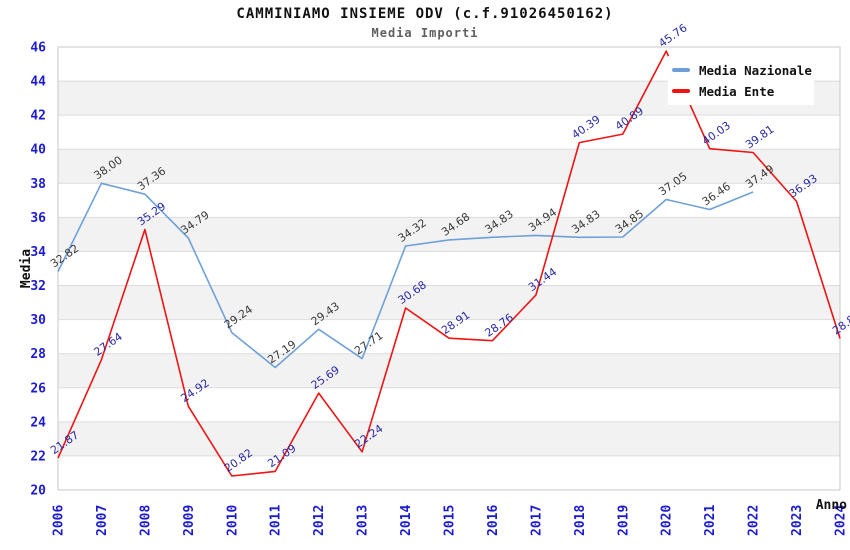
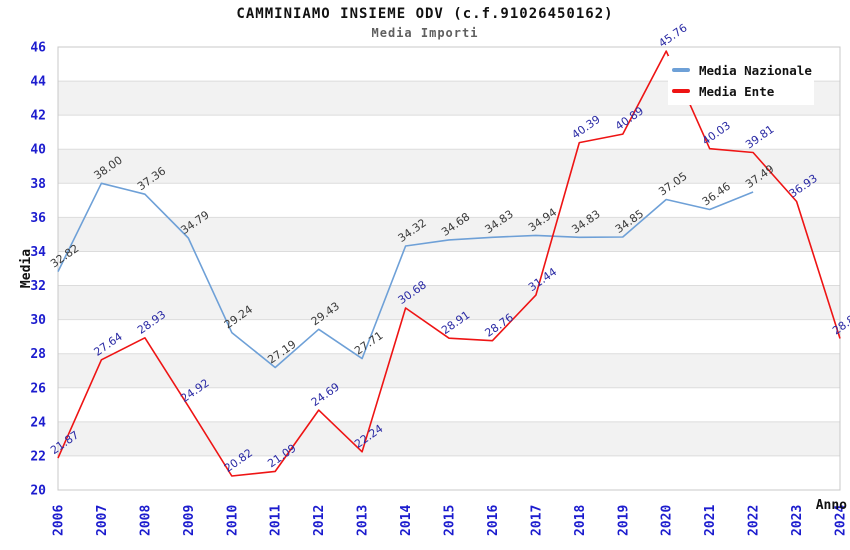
Media Ente/2008: 35.29 -> 28.93
Media Ente/2012: 25.69 -> 24.69
